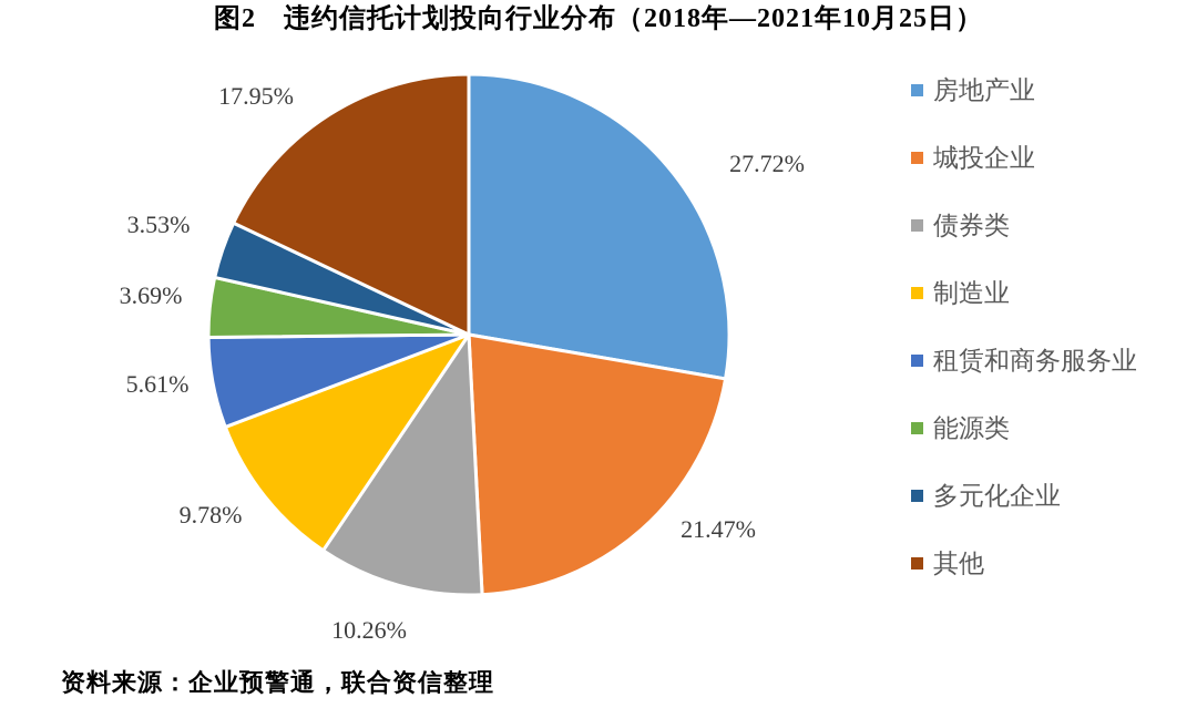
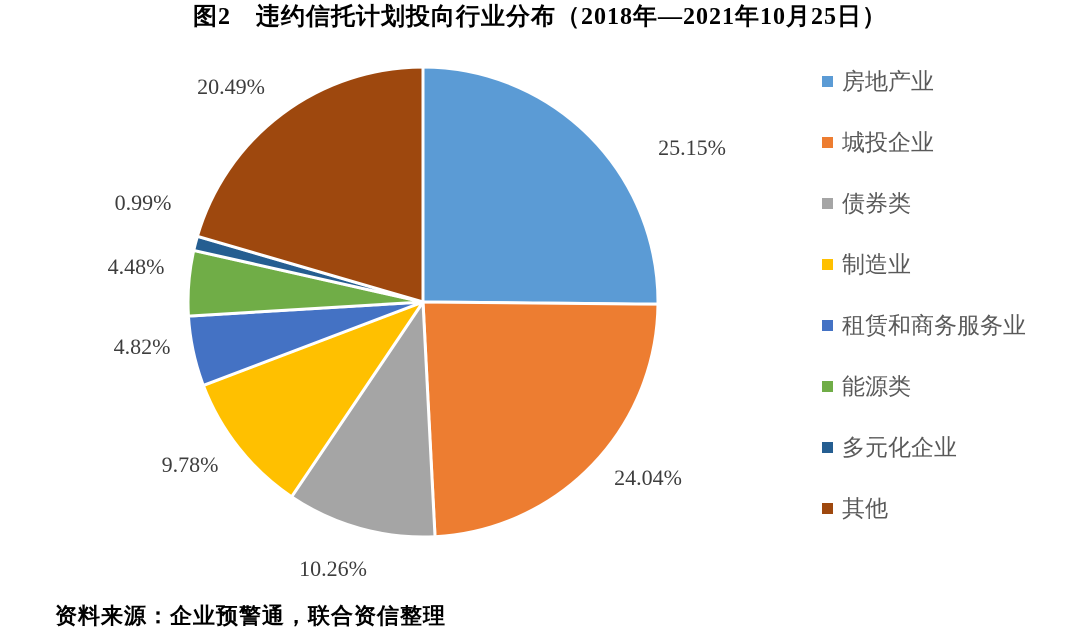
房地产业: 27.72% -> 25.15%
城投企业: 21.47% -> 24.04%
租赁和商务服务业: 5.61% -> 4.82%
能源类: 3.69% -> 4.48%
多元化企业: 3.53% -> 0.99%
其他: 17.95% -> 20.49%
